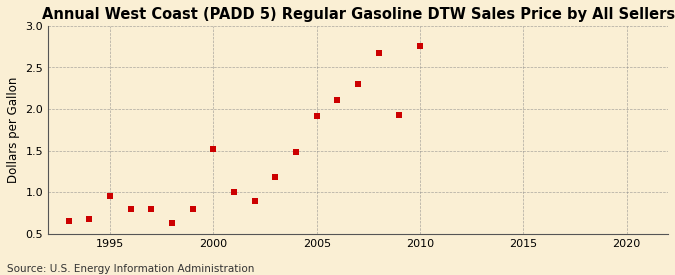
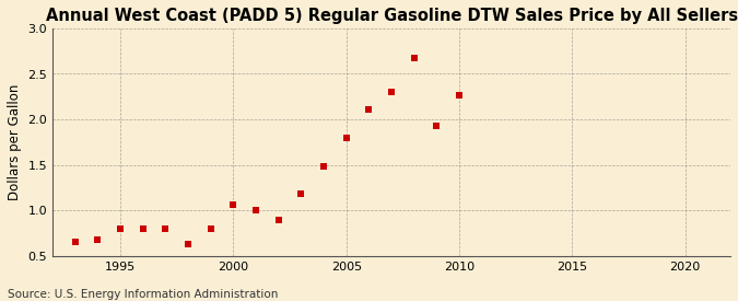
1995: 0.96 -> 0.80
2000: 1.52 -> 1.06
2005: 1.92 -> 1.80
2010: 2.76 -> 2.26
